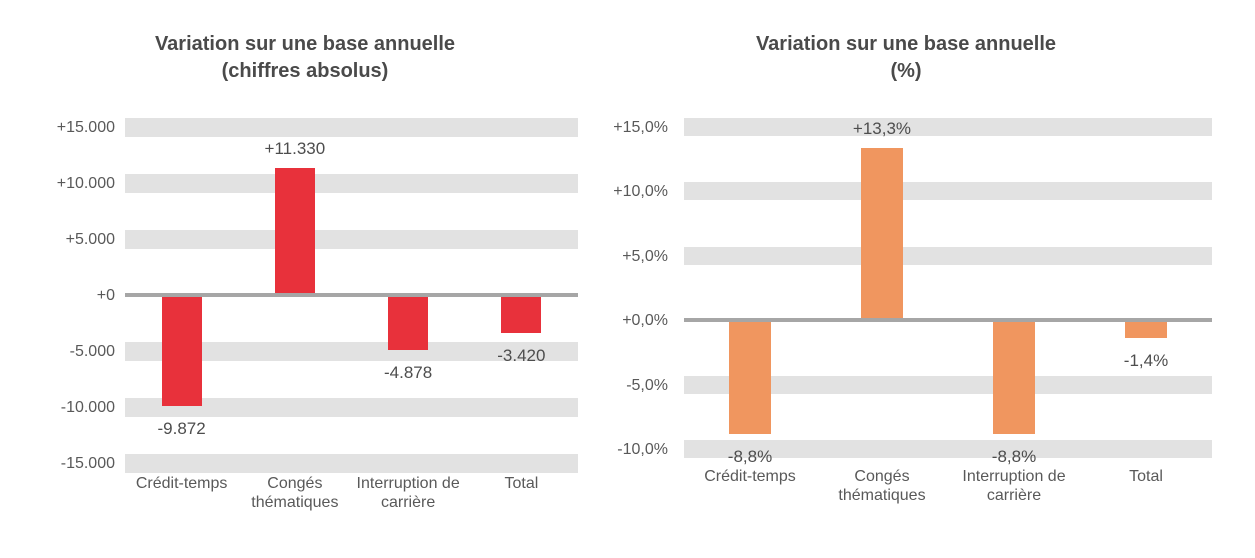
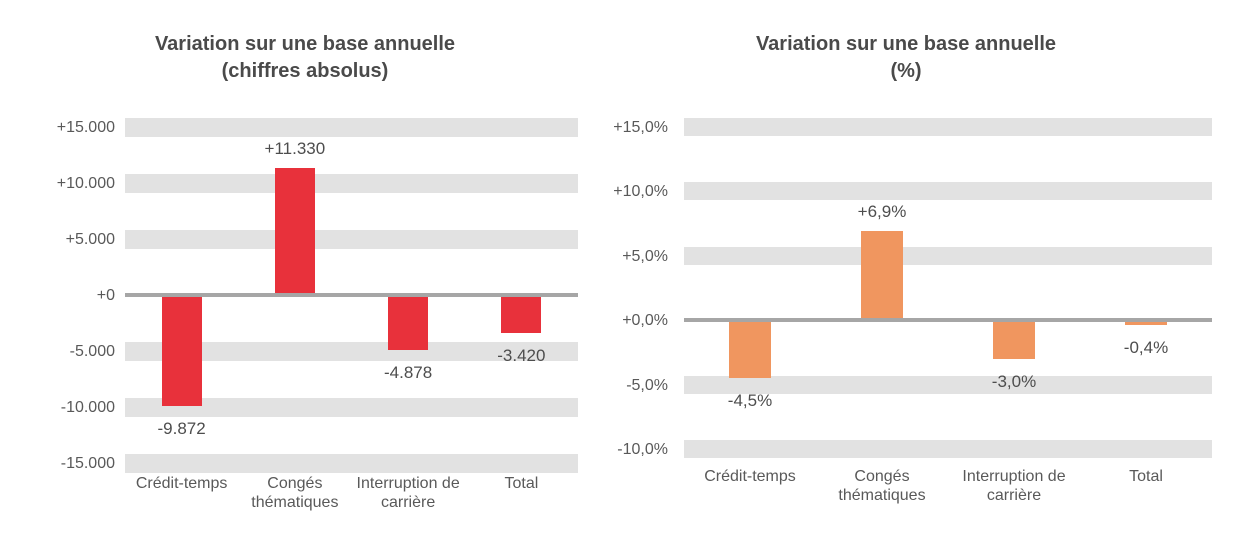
Variation sur une base annuelle (%)/Crédit-temps: -8,8% -> -4,5%
Variation sur une base annuelle (%)/Congés thématiques: +13,3% -> +6,9%
Variation sur une base annuelle (%)/Interruption de carrière: -8,8% -> -3,0%
Variation sur une base annuelle (%)/Total: -1,4% -> -0,4%
